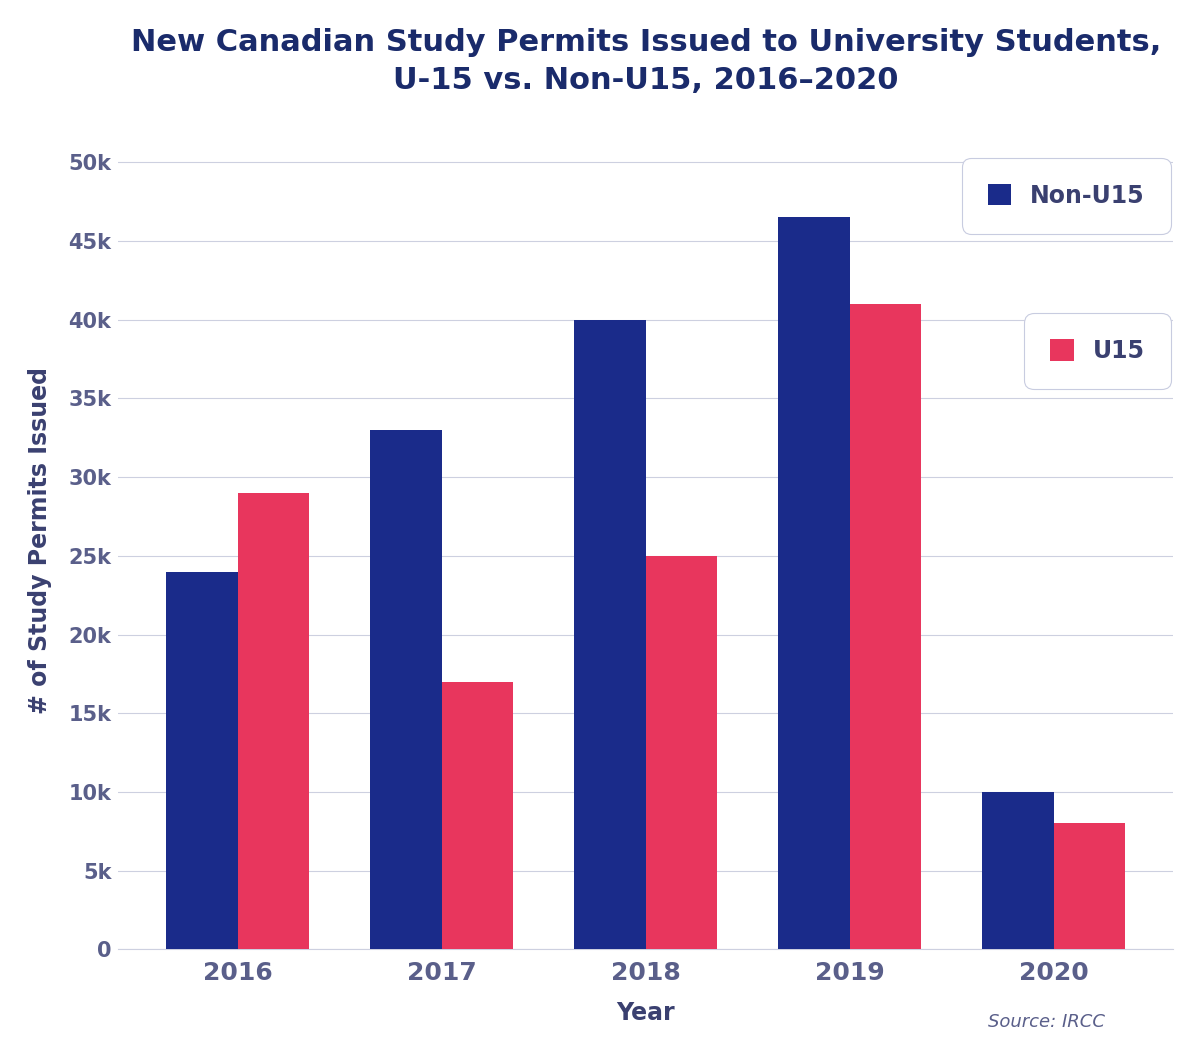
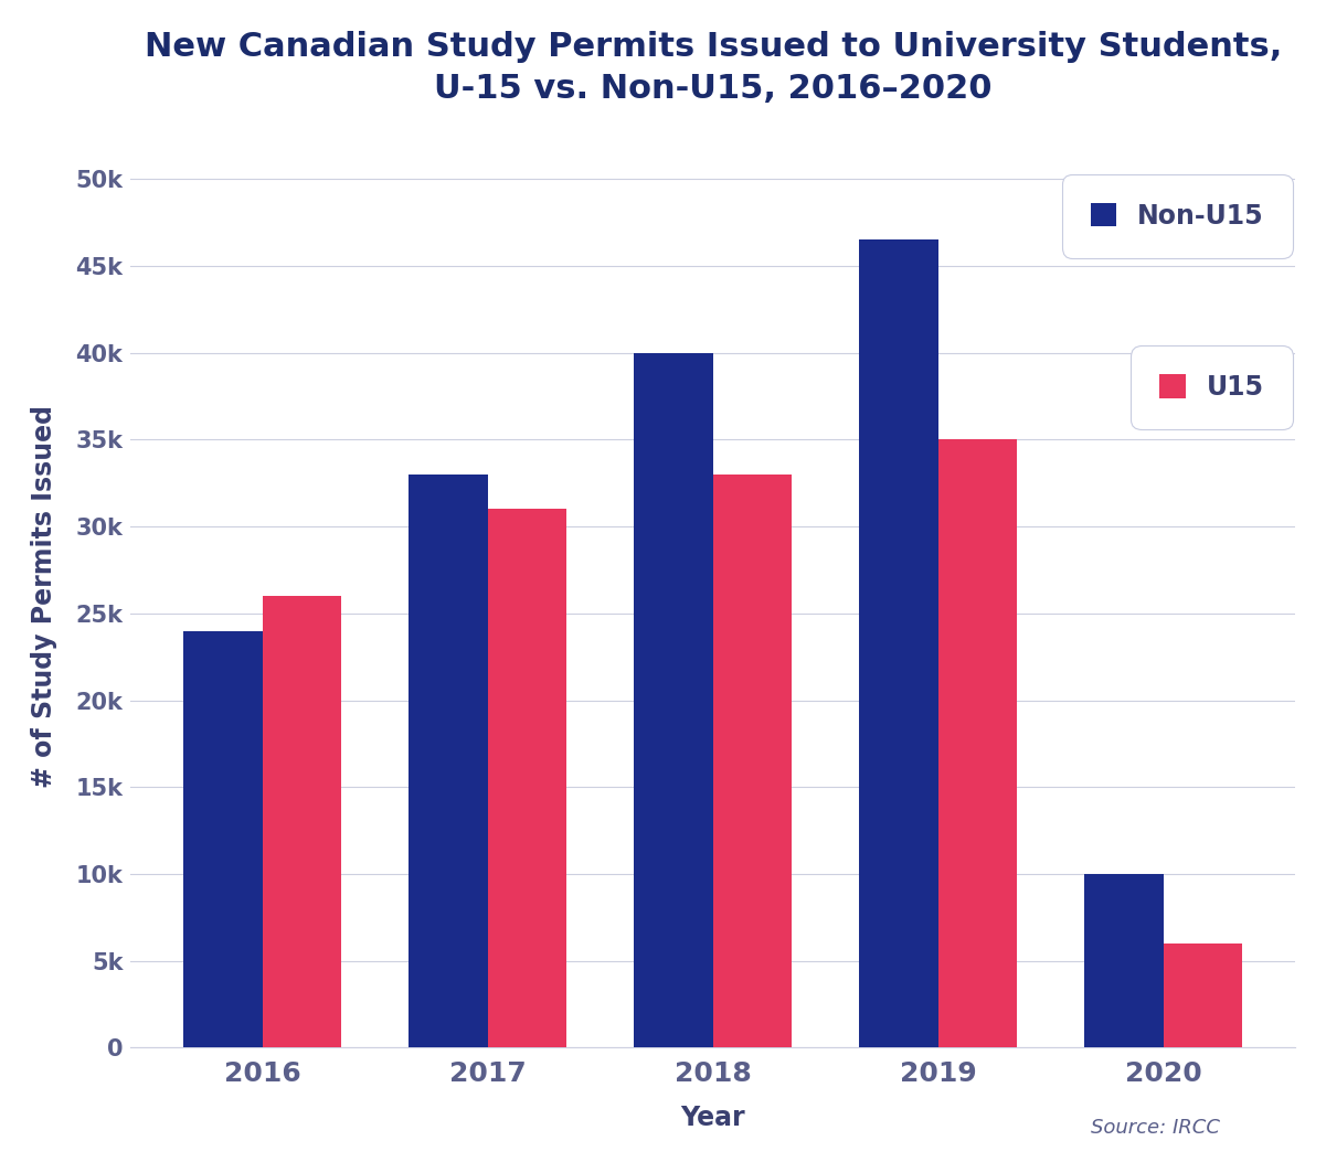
U15/2016: 29k -> 26k
U15/2017: 17k -> 31k
U15/2018: 25k -> 33k
U15/2019: 41k -> 35k
U15/2020: 8k -> 6k
